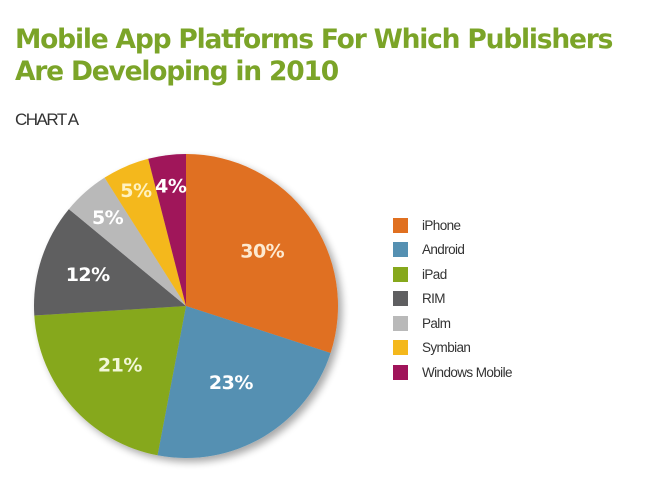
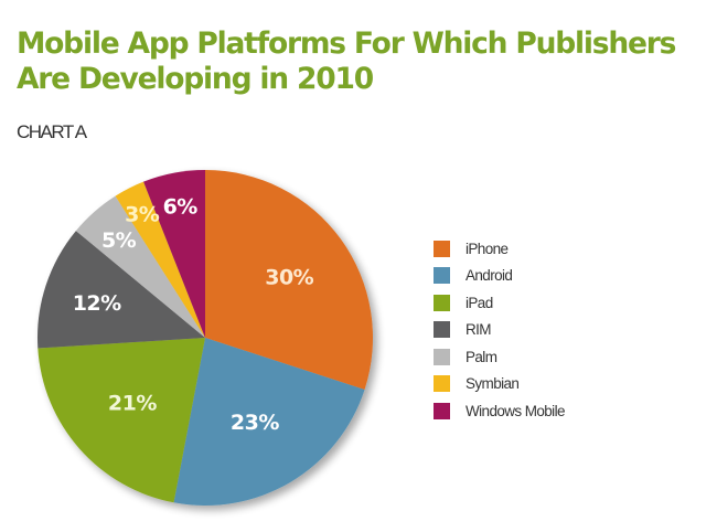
Symbian: 5% -> 3%
Windows Mobile: 4% -> 6%
